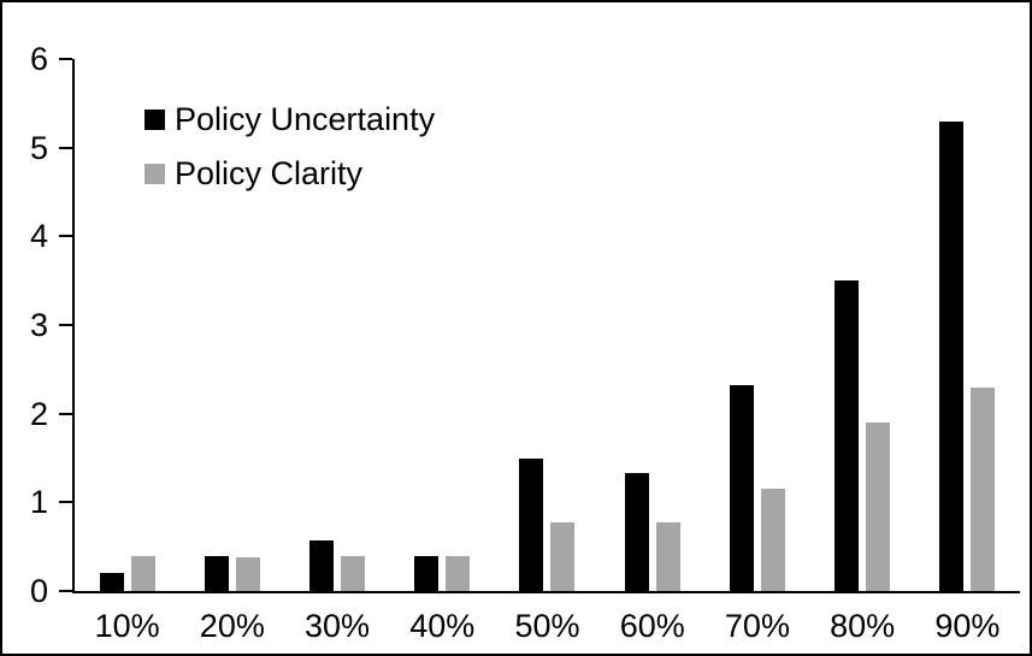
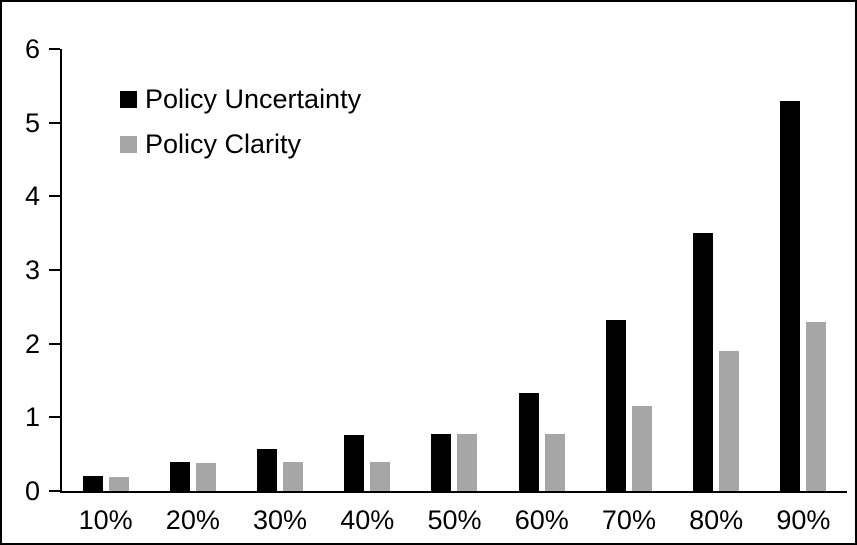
Policy Clarity/10%: 0.4 -> 0.2
Policy Uncertainty/40%: 0.4 -> 0.8
Policy Uncertainty/50%: 1.5 -> 0.8
